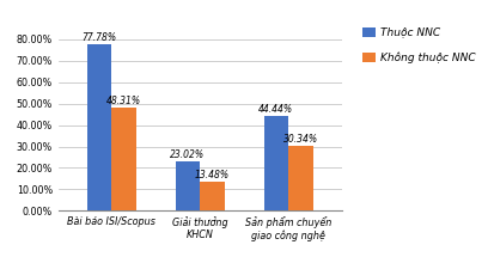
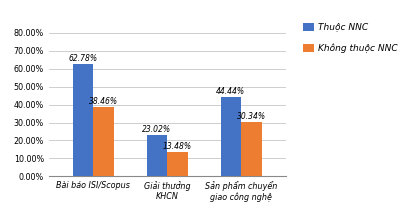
Thuộc NNC/Bài báo ISI/Scopus: 77.78% -> 62.78%
Không thuộc NNC/Bài báo ISI/Scopus: 48.31% -> 38.46%
